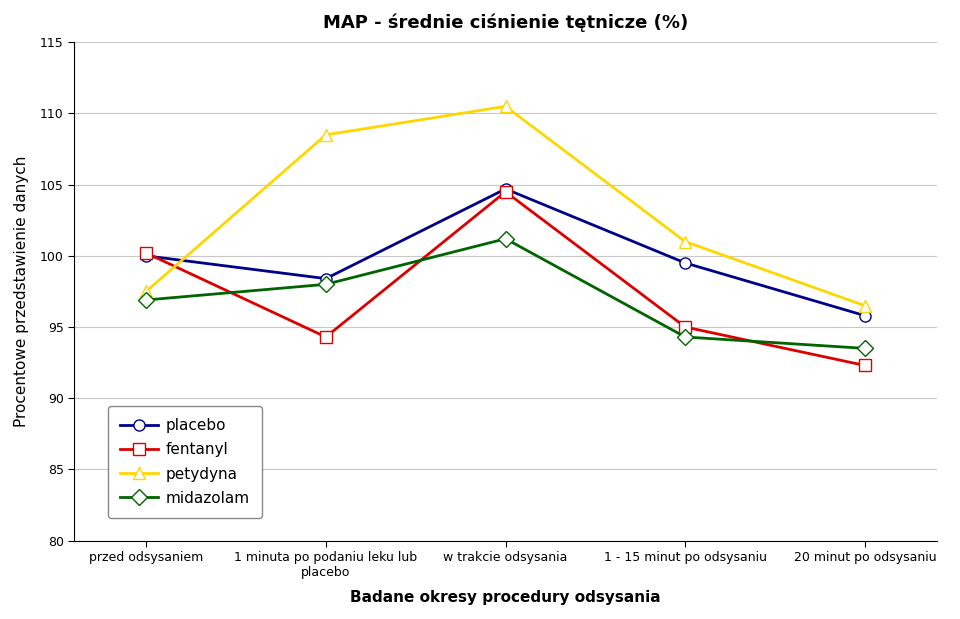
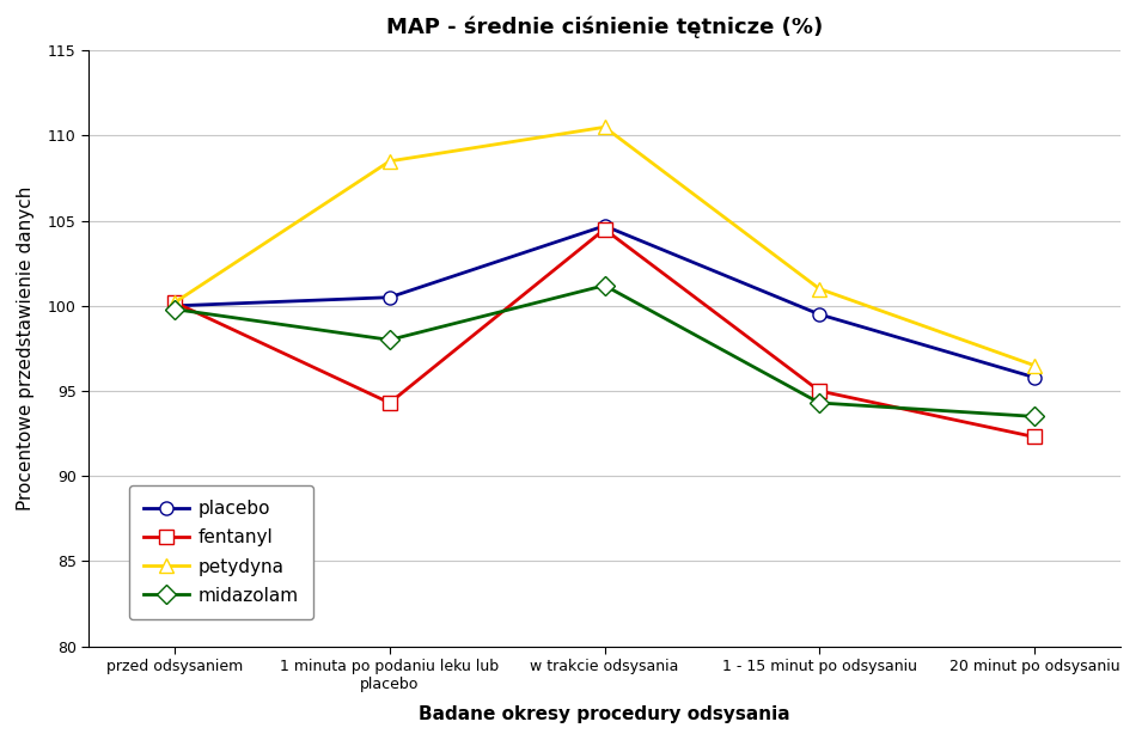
petydyna/przed odsysaniem: 97.5 -> 100.2
midazolam/przed odsysaniem: 96.9 -> 99.8
placebo/1 minuta po podaniu leku lub placebo: 98.4 -> 100.5
